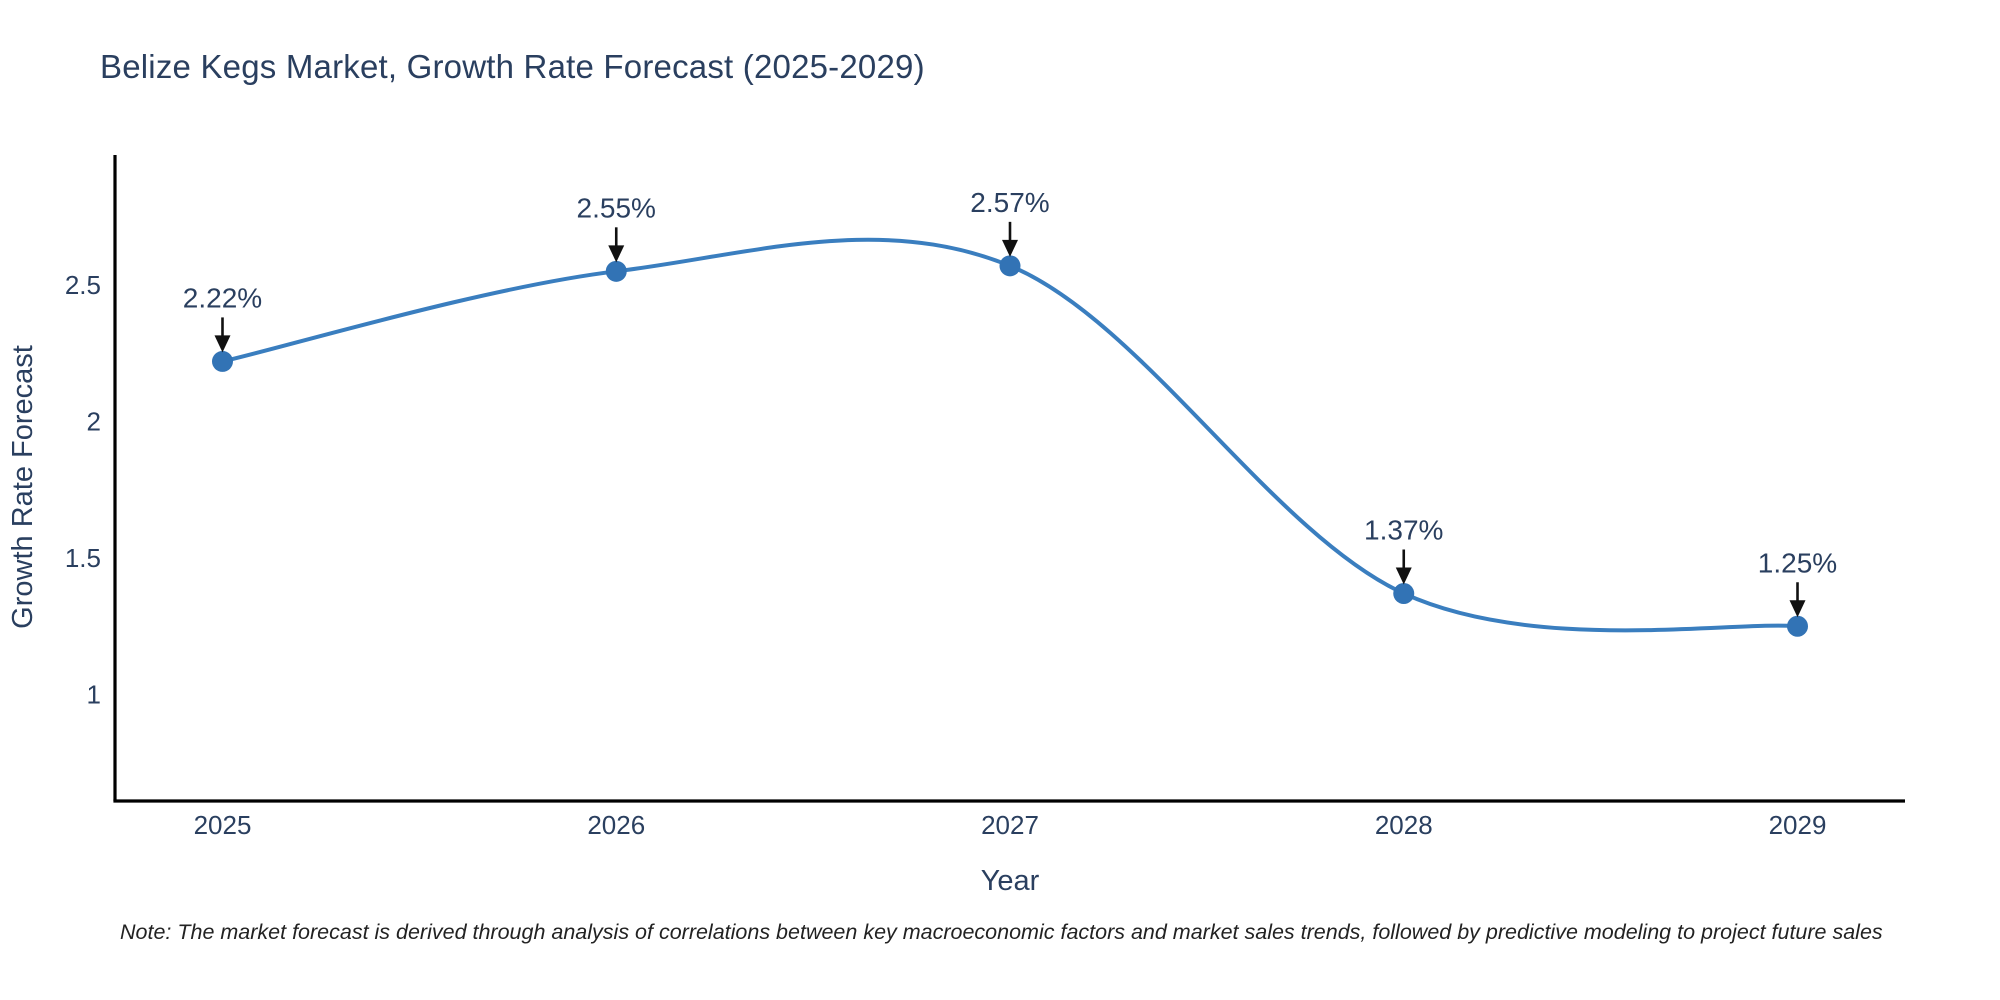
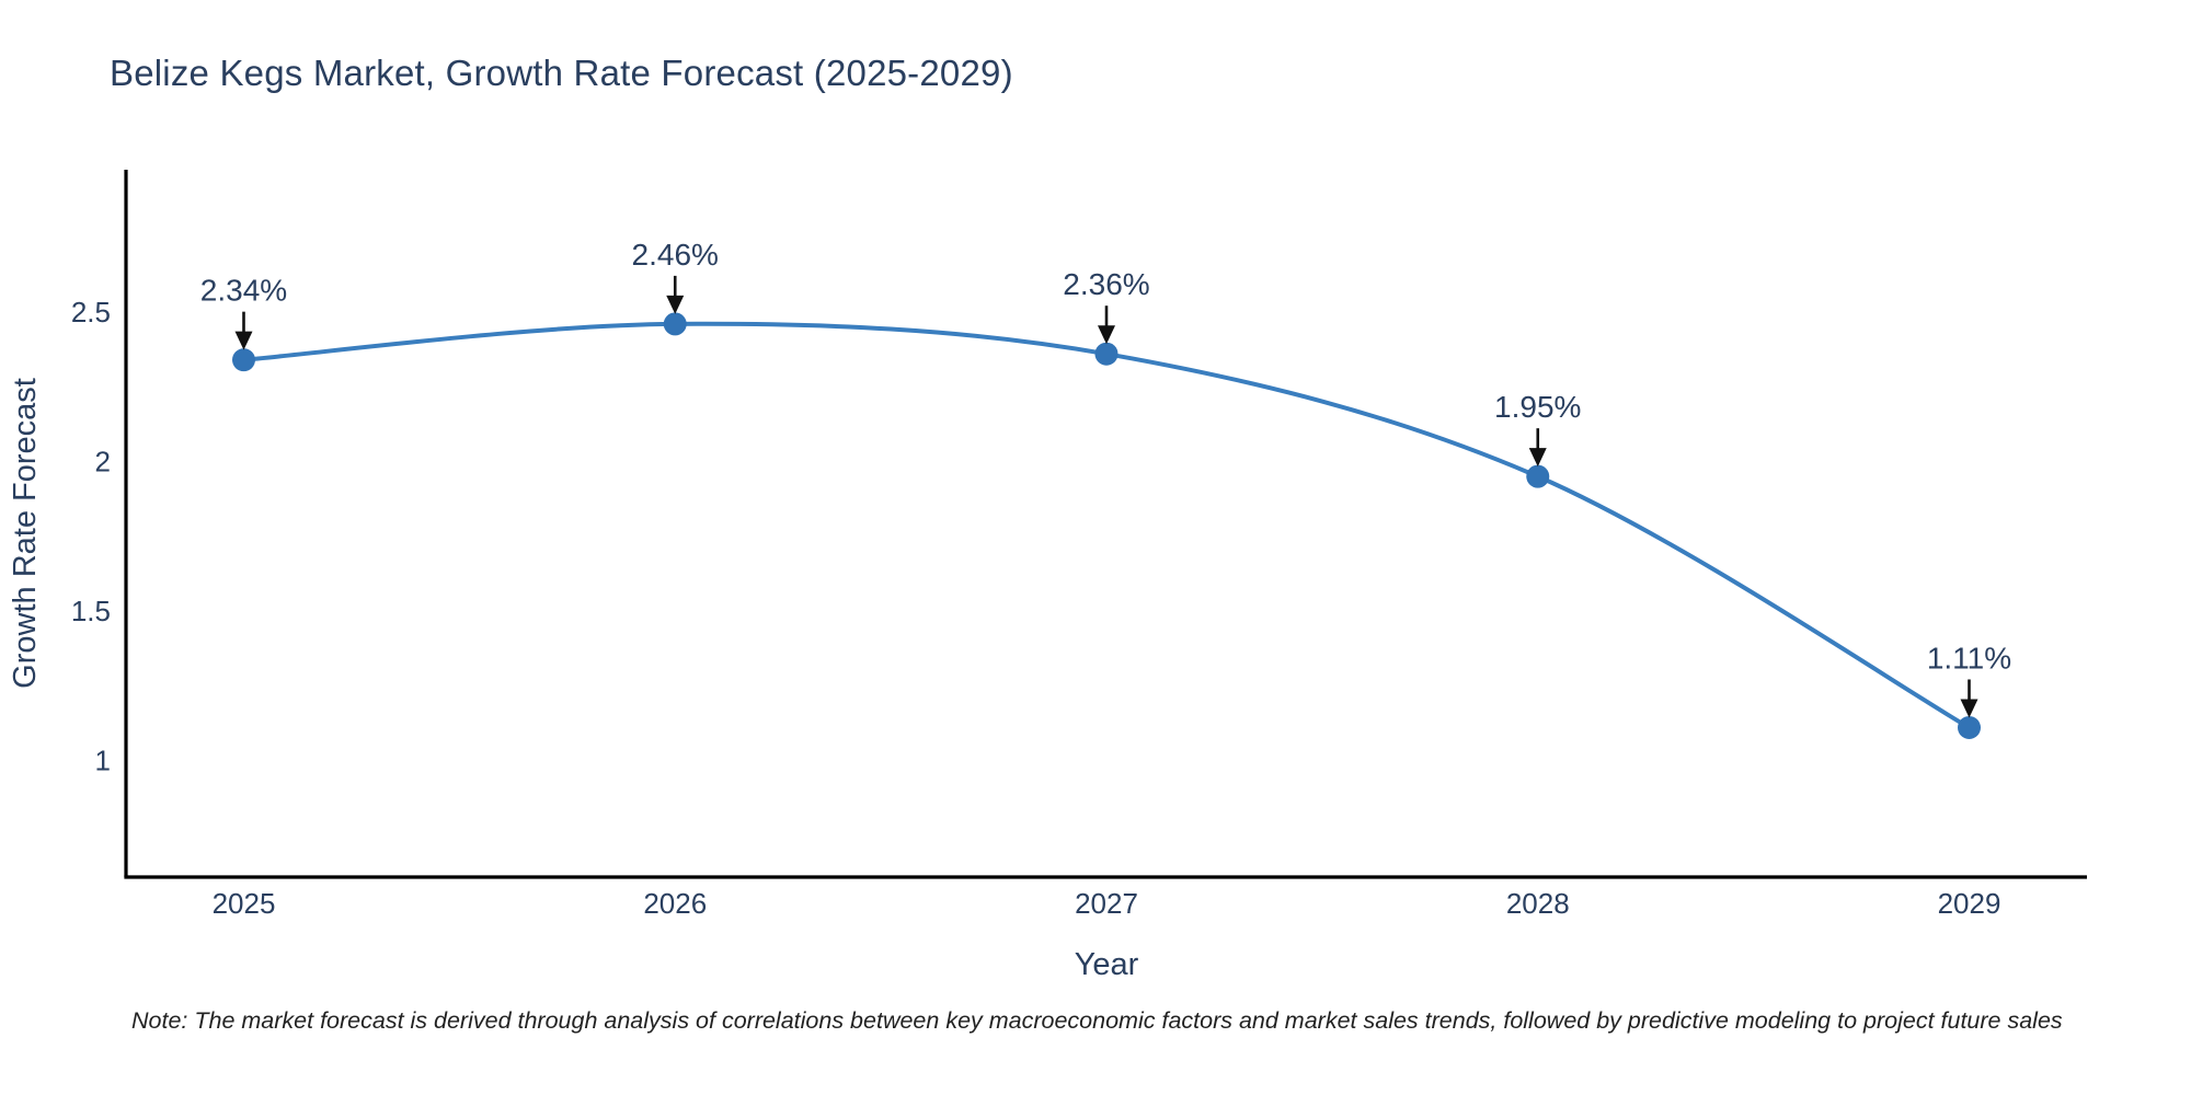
2025: 2.22% -> 2.34%
2026: 2.55% -> 2.46%
2027: 2.57% -> 2.36%
2028: 1.37% -> 1.95%
2029: 1.25% -> 1.11%
